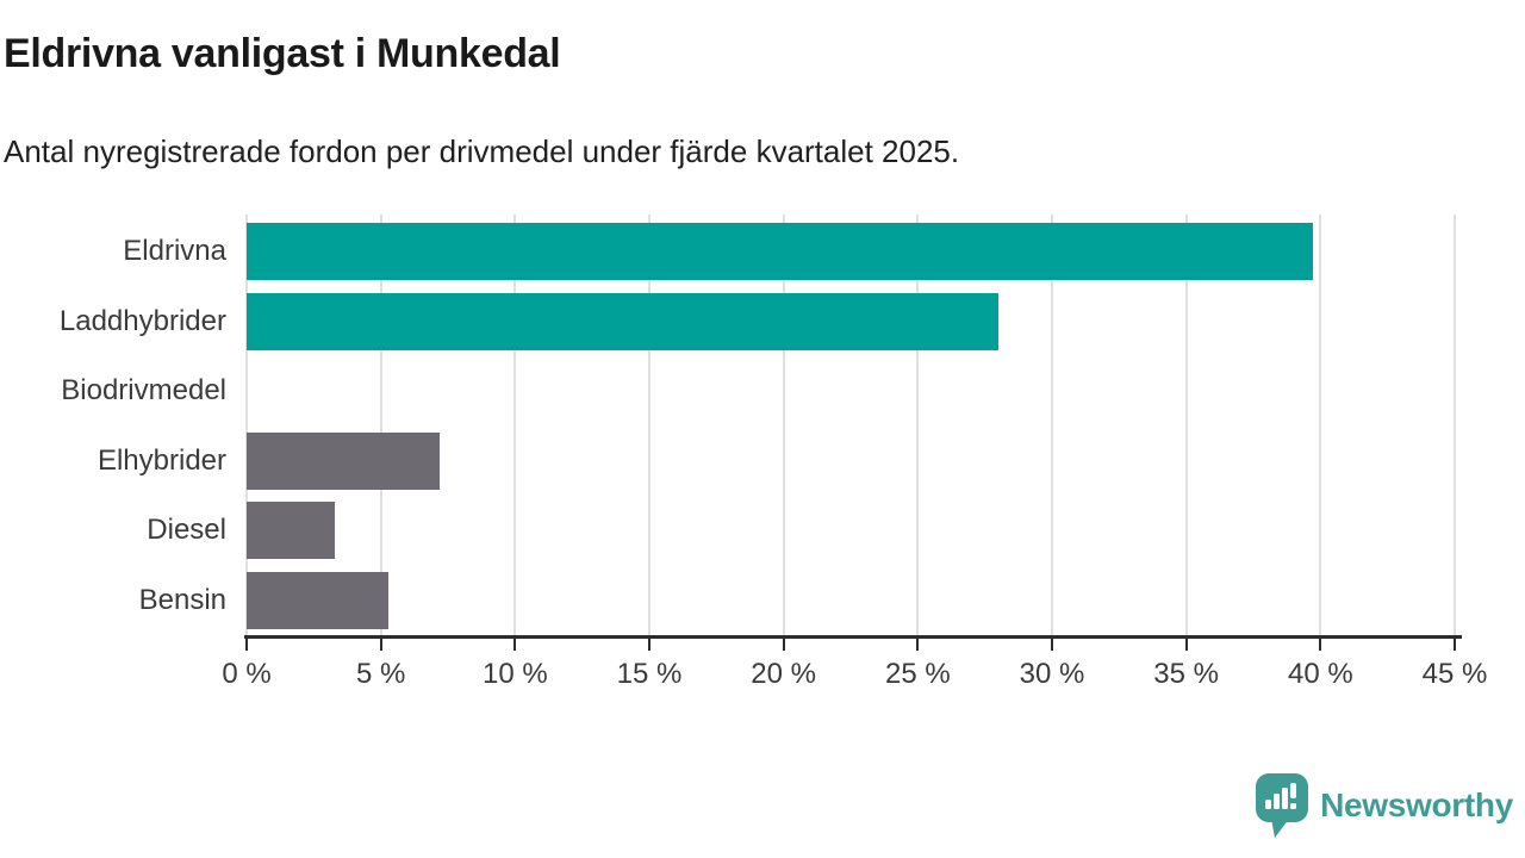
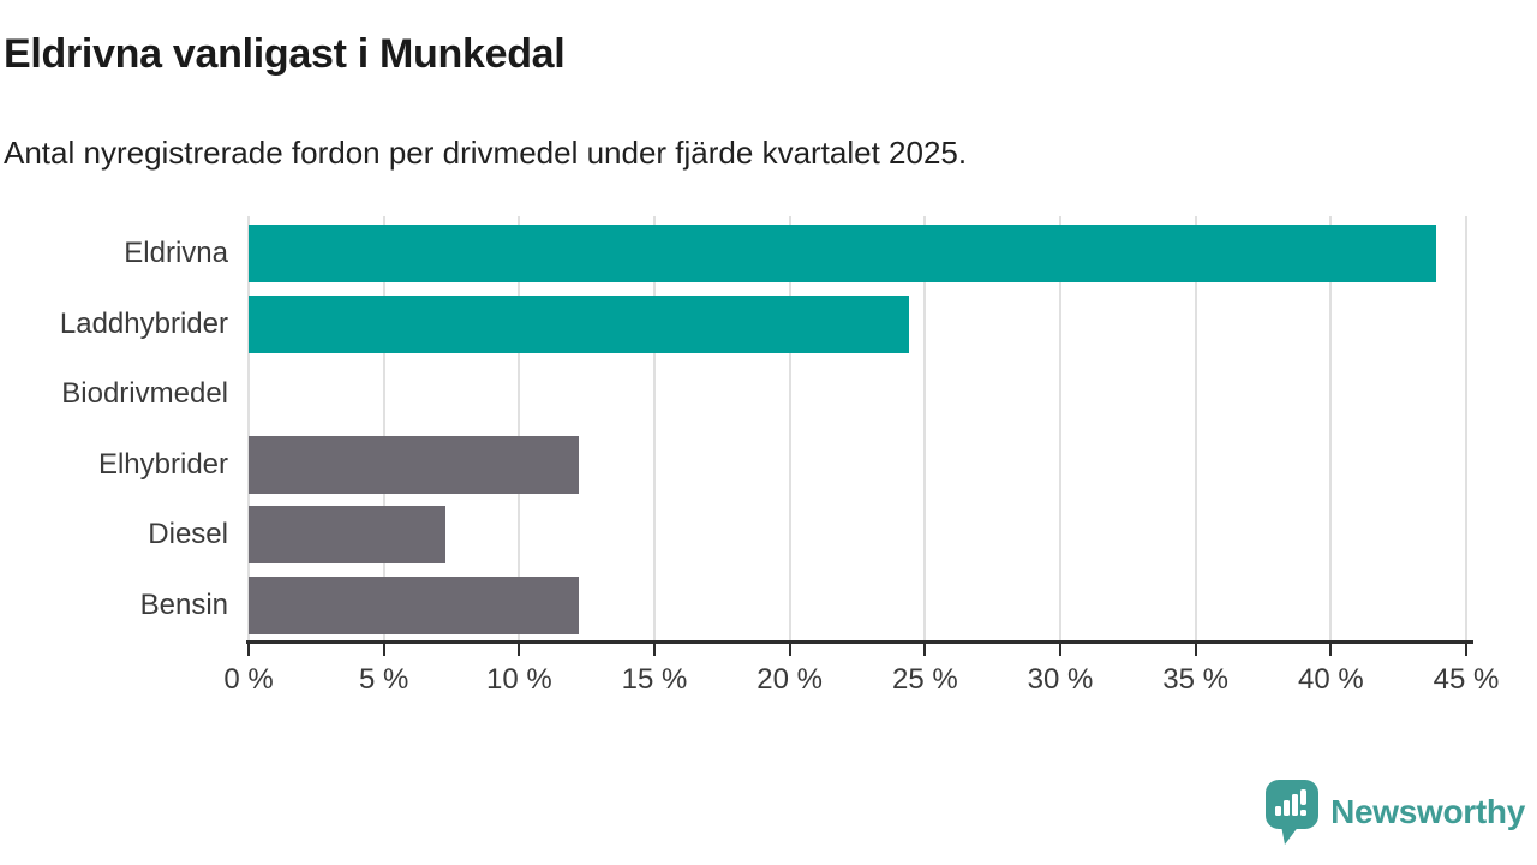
Eldrivna: 39.7% -> 43.9%
Laddhybrider: 28.0% -> 24.4%
Elhybrider: 7.2% -> 12.2%
Diesel: 3.3% -> 7.3%
Bensin: 5.3% -> 12.2%
